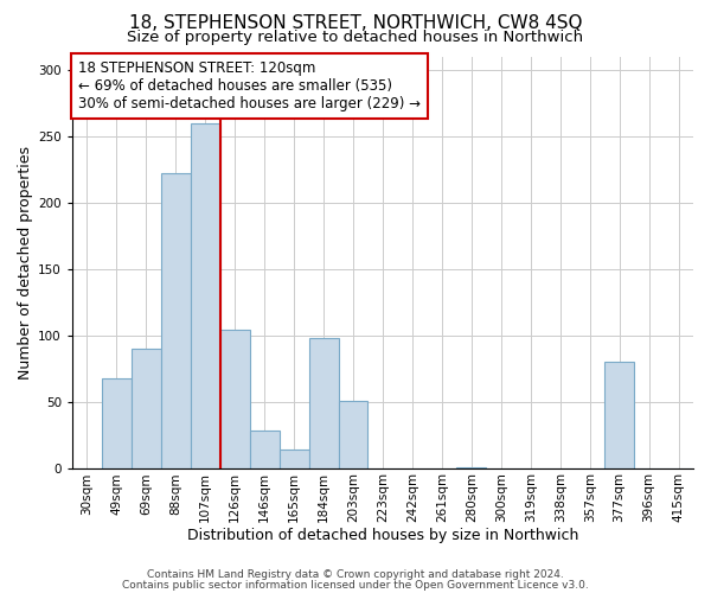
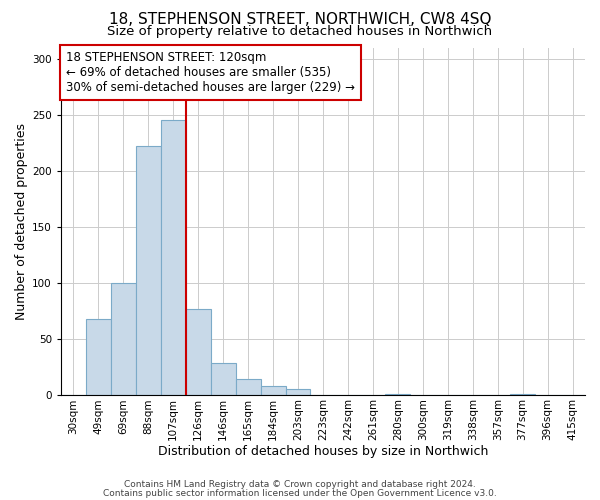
69sqm: 90 -> 100
107sqm: 260 -> 245
126sqm: 105 -> 77
184sqm: 98 -> 8
203sqm: 51 -> 6
377sqm: 81 -> 1
